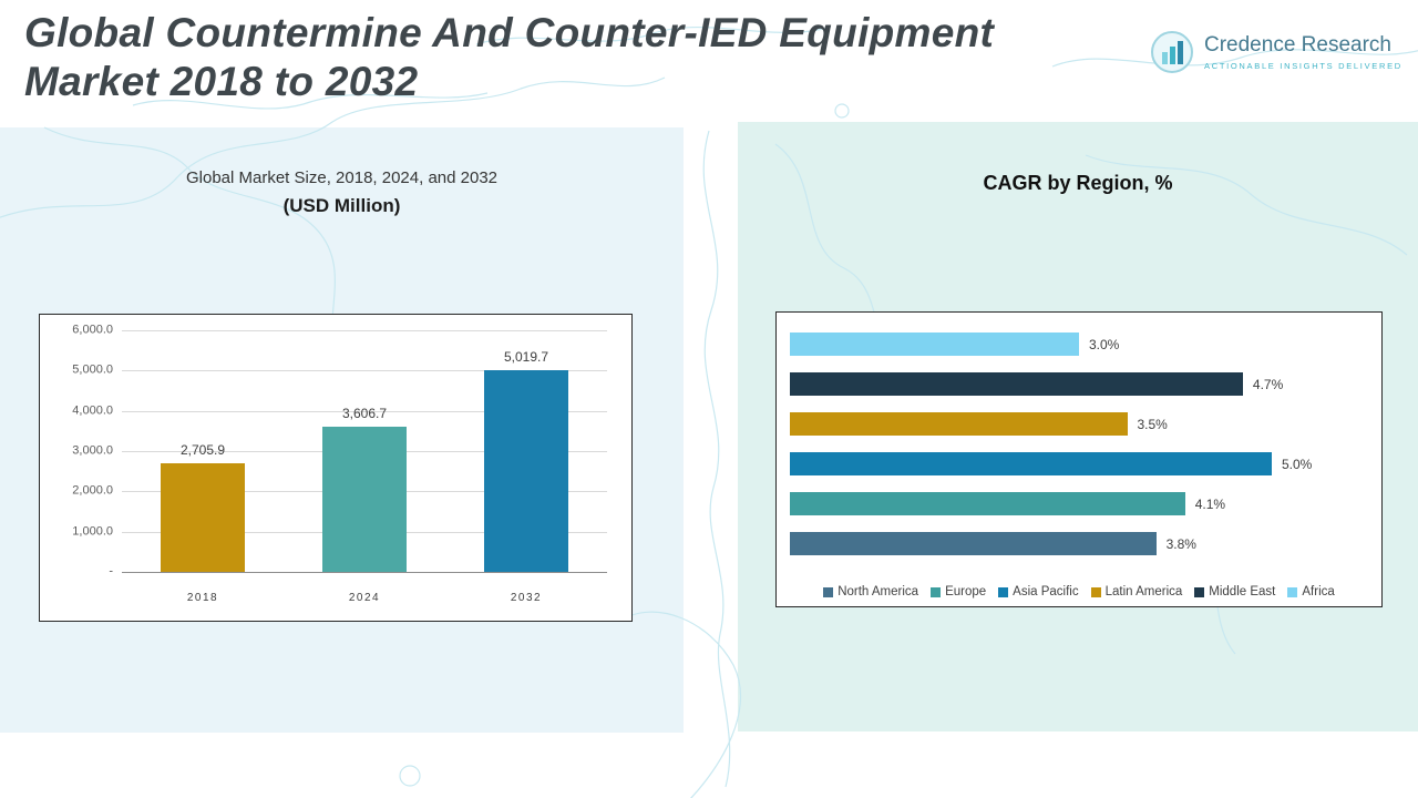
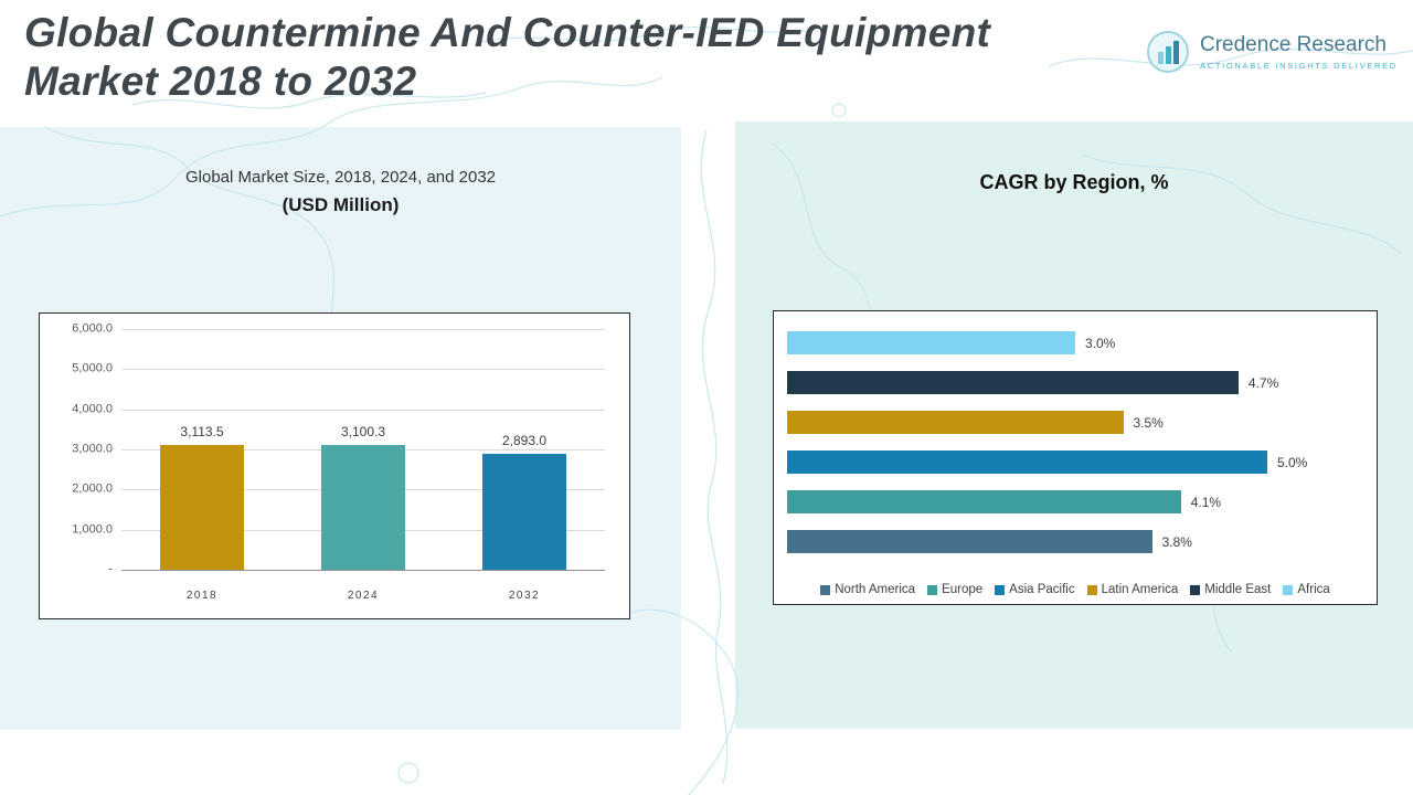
Global Market Size, 2018, 2024, and 2032 (USD Million)/2018: 2,705.9 -> 3,113.5
Global Market Size, 2018, 2024, and 2032 (USD Million)/2024: 3,606.7 -> 3,100.3
Global Market Size, 2018, 2024, and 2032 (USD Million)/2032: 5,019.7 -> 2,893.0
